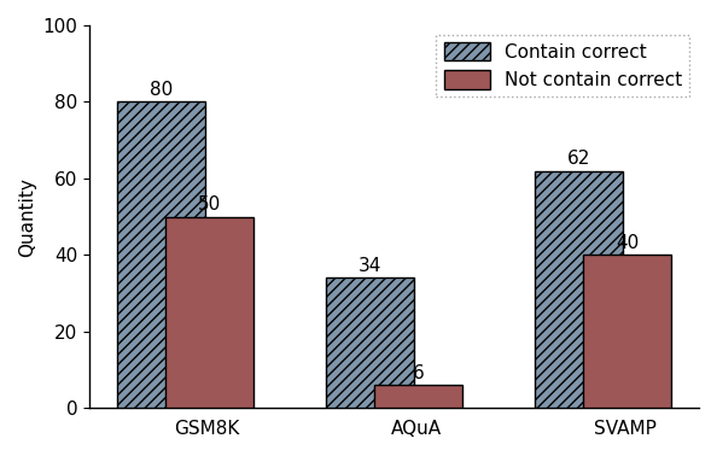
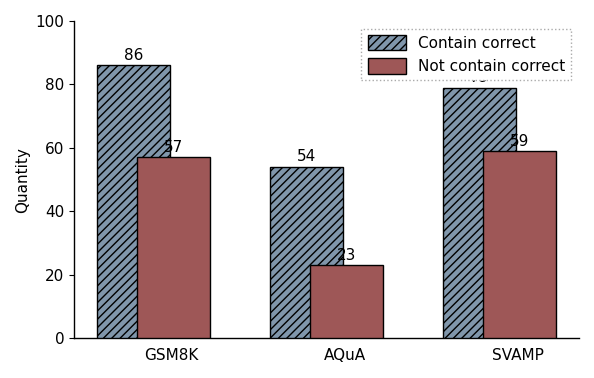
Contain correct/GSM8K: 80 -> 86
Not contain correct/GSM8K: 50 -> 57
Contain correct/AQuA: 34 -> 54
Not contain correct/AQuA: 6 -> 23
Contain correct/SVAMP: 62 -> 79
Not contain correct/SVAMP: 40 -> 59
